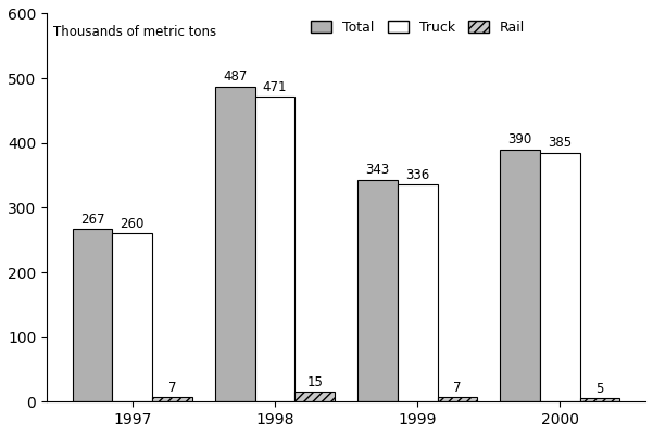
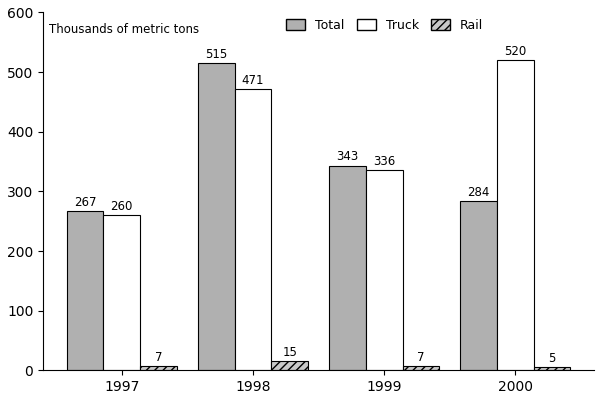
Total/1998: 487 -> 515
Total/2000: 390 -> 284
Truck/2000: 385 -> 520
